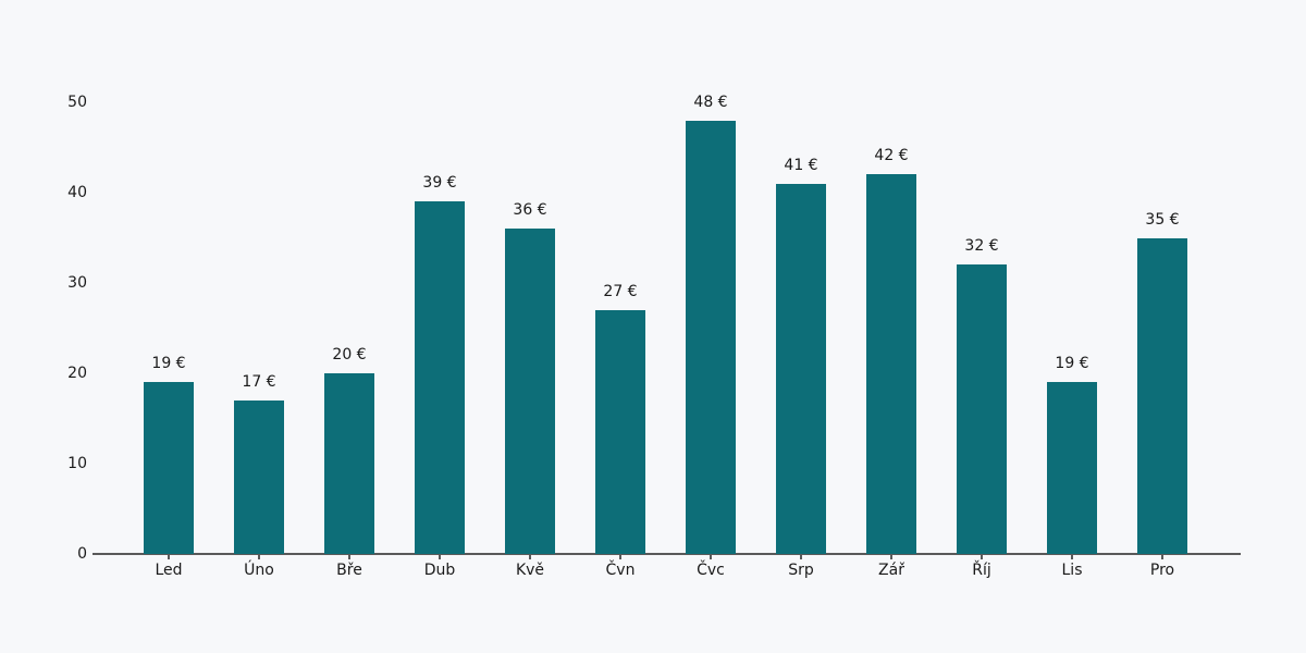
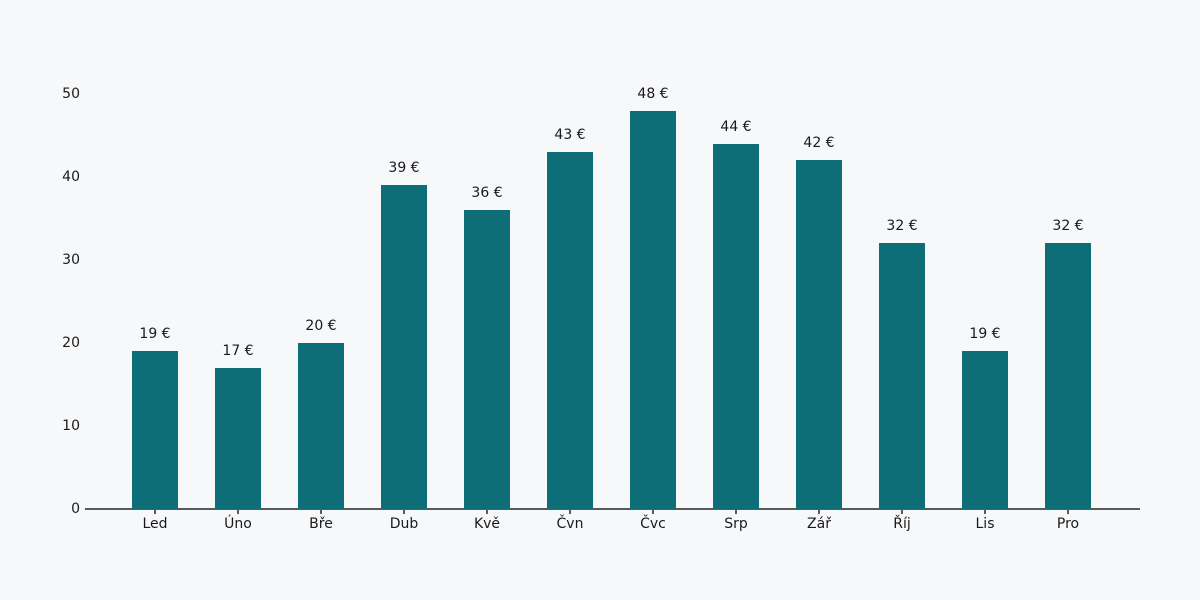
Čvn: 27 -> 43
Srp: 41 -> 44
Pro: 35 -> 32
